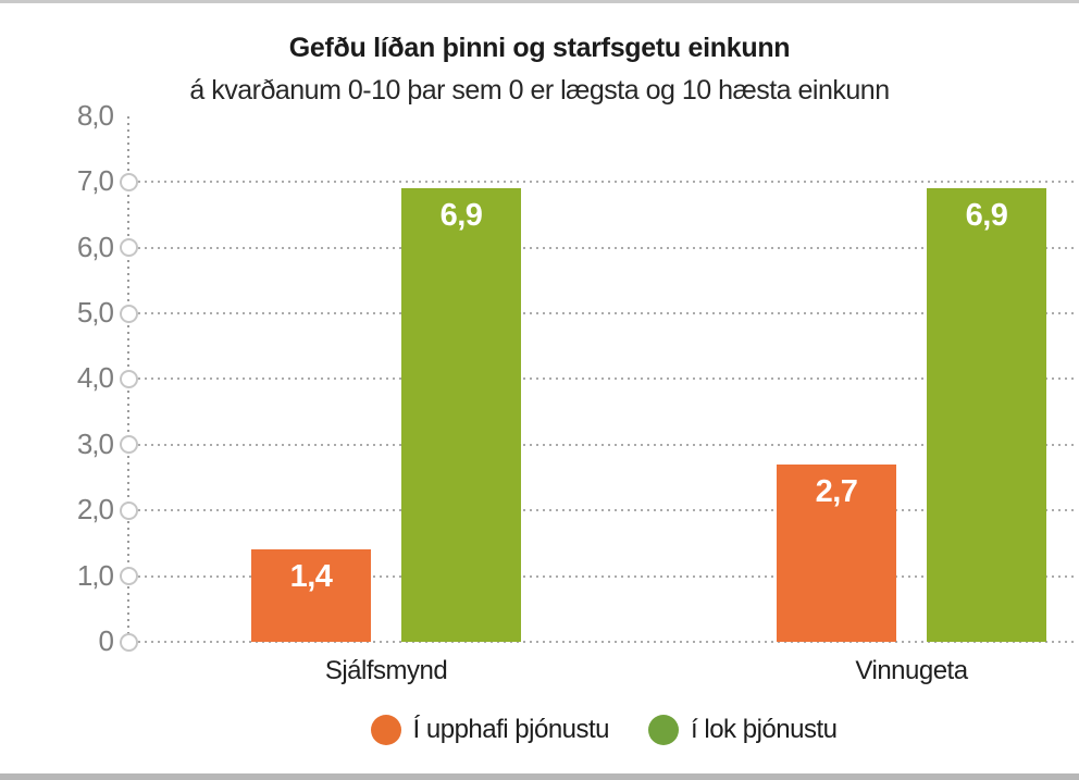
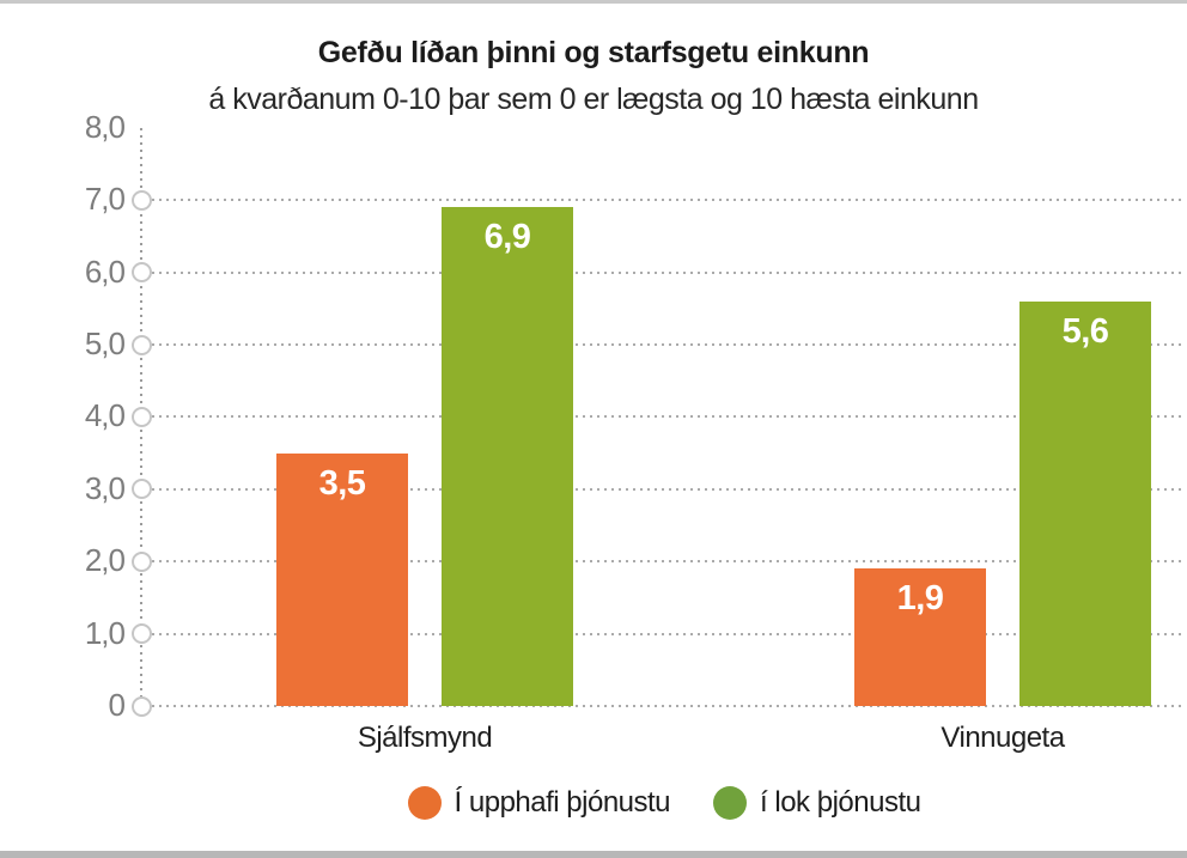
Í upphafi þjónustu/Sjálfsmynd: 1,4 -> 3,5
Í upphafi þjónustu/Vinnugeta: 2,7 -> 1,9
í lok þjónustu/Vinnugeta: 6,9 -> 5,6
